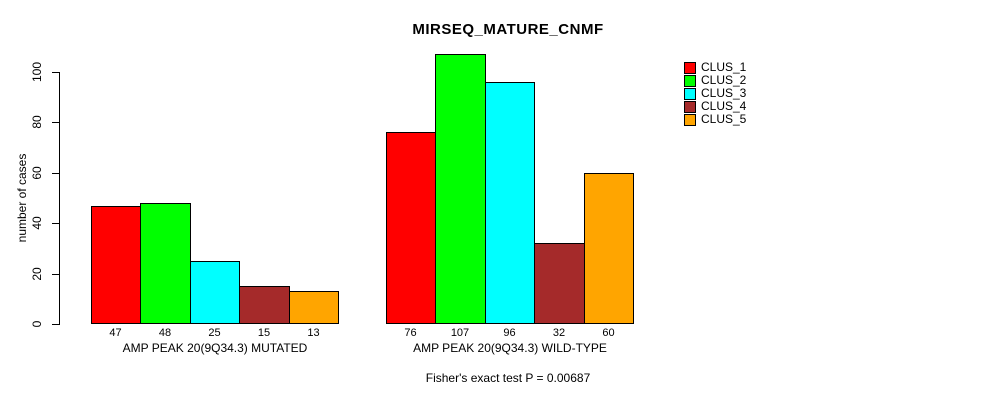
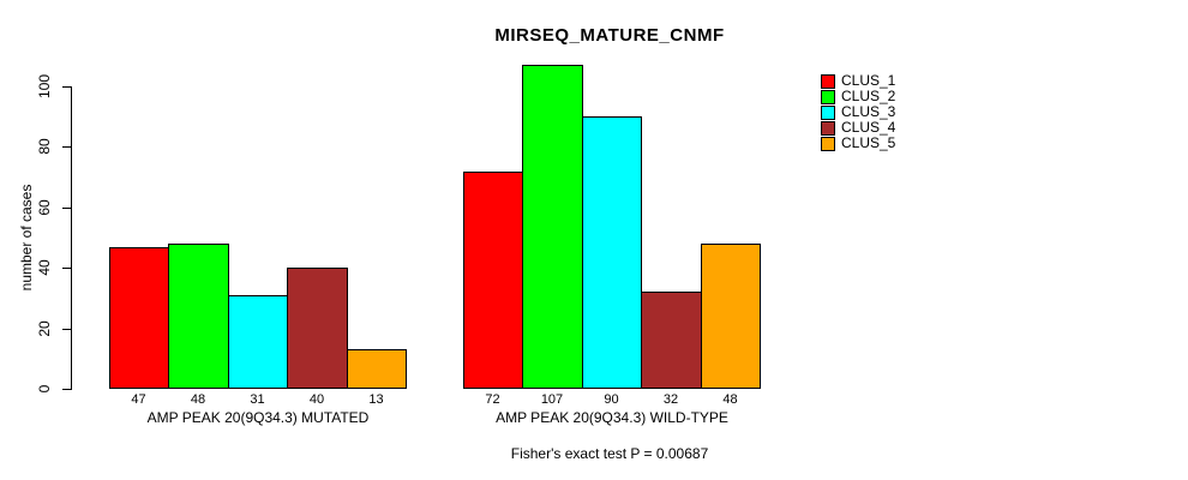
CLUS_3/AMP PEAK 20(9Q34.3) MUTATED: 25 -> 31
CLUS_4/AMP PEAK 20(9Q34.3) MUTATED: 15 -> 40
CLUS_1/AMP PEAK 20(9Q34.3) WILD-TYPE: 76 -> 72
CLUS_3/AMP PEAK 20(9Q34.3) WILD-TYPE: 96 -> 90
CLUS_5/AMP PEAK 20(9Q34.3) WILD-TYPE: 60 -> 48
